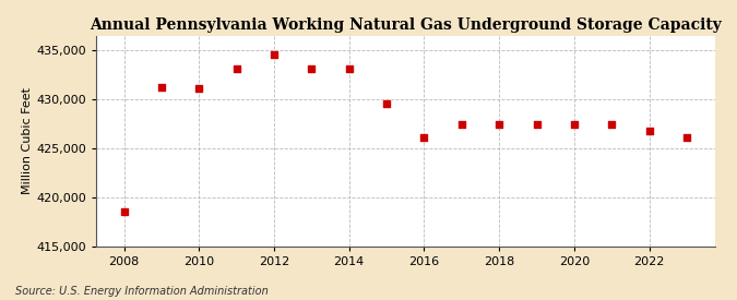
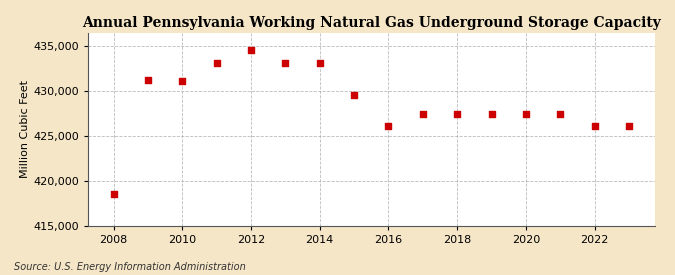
2022: 426,800 -> 426,100
